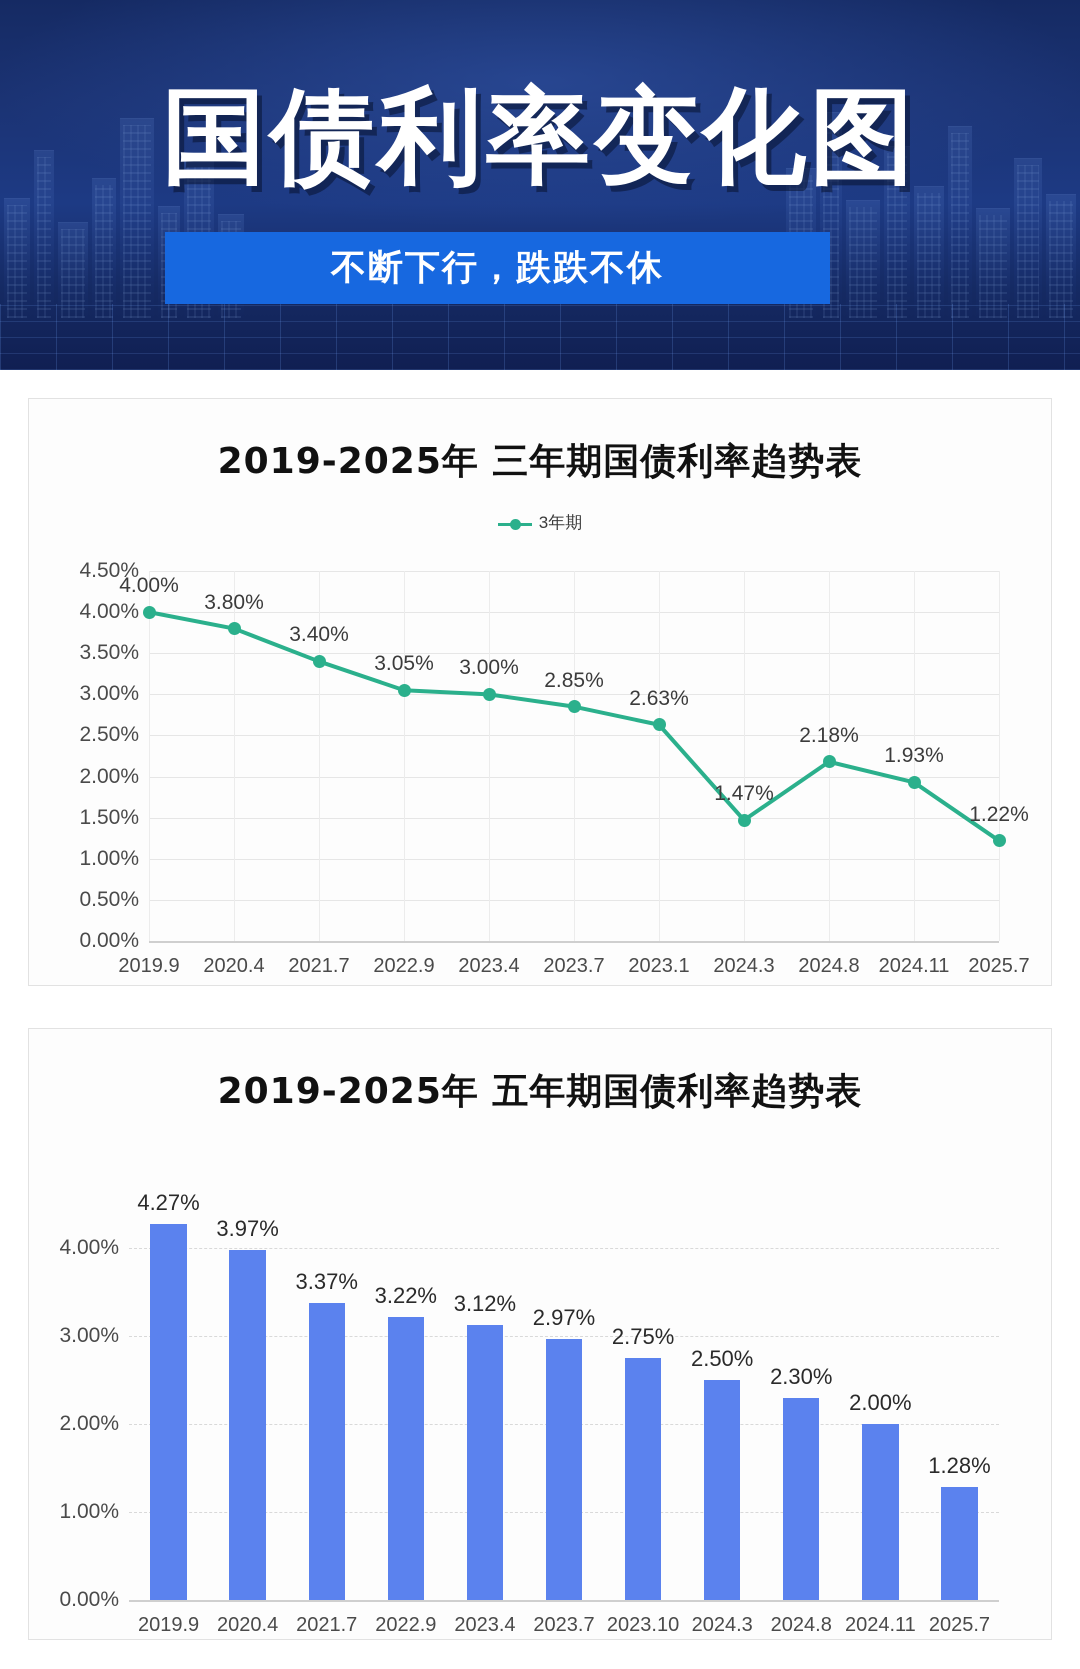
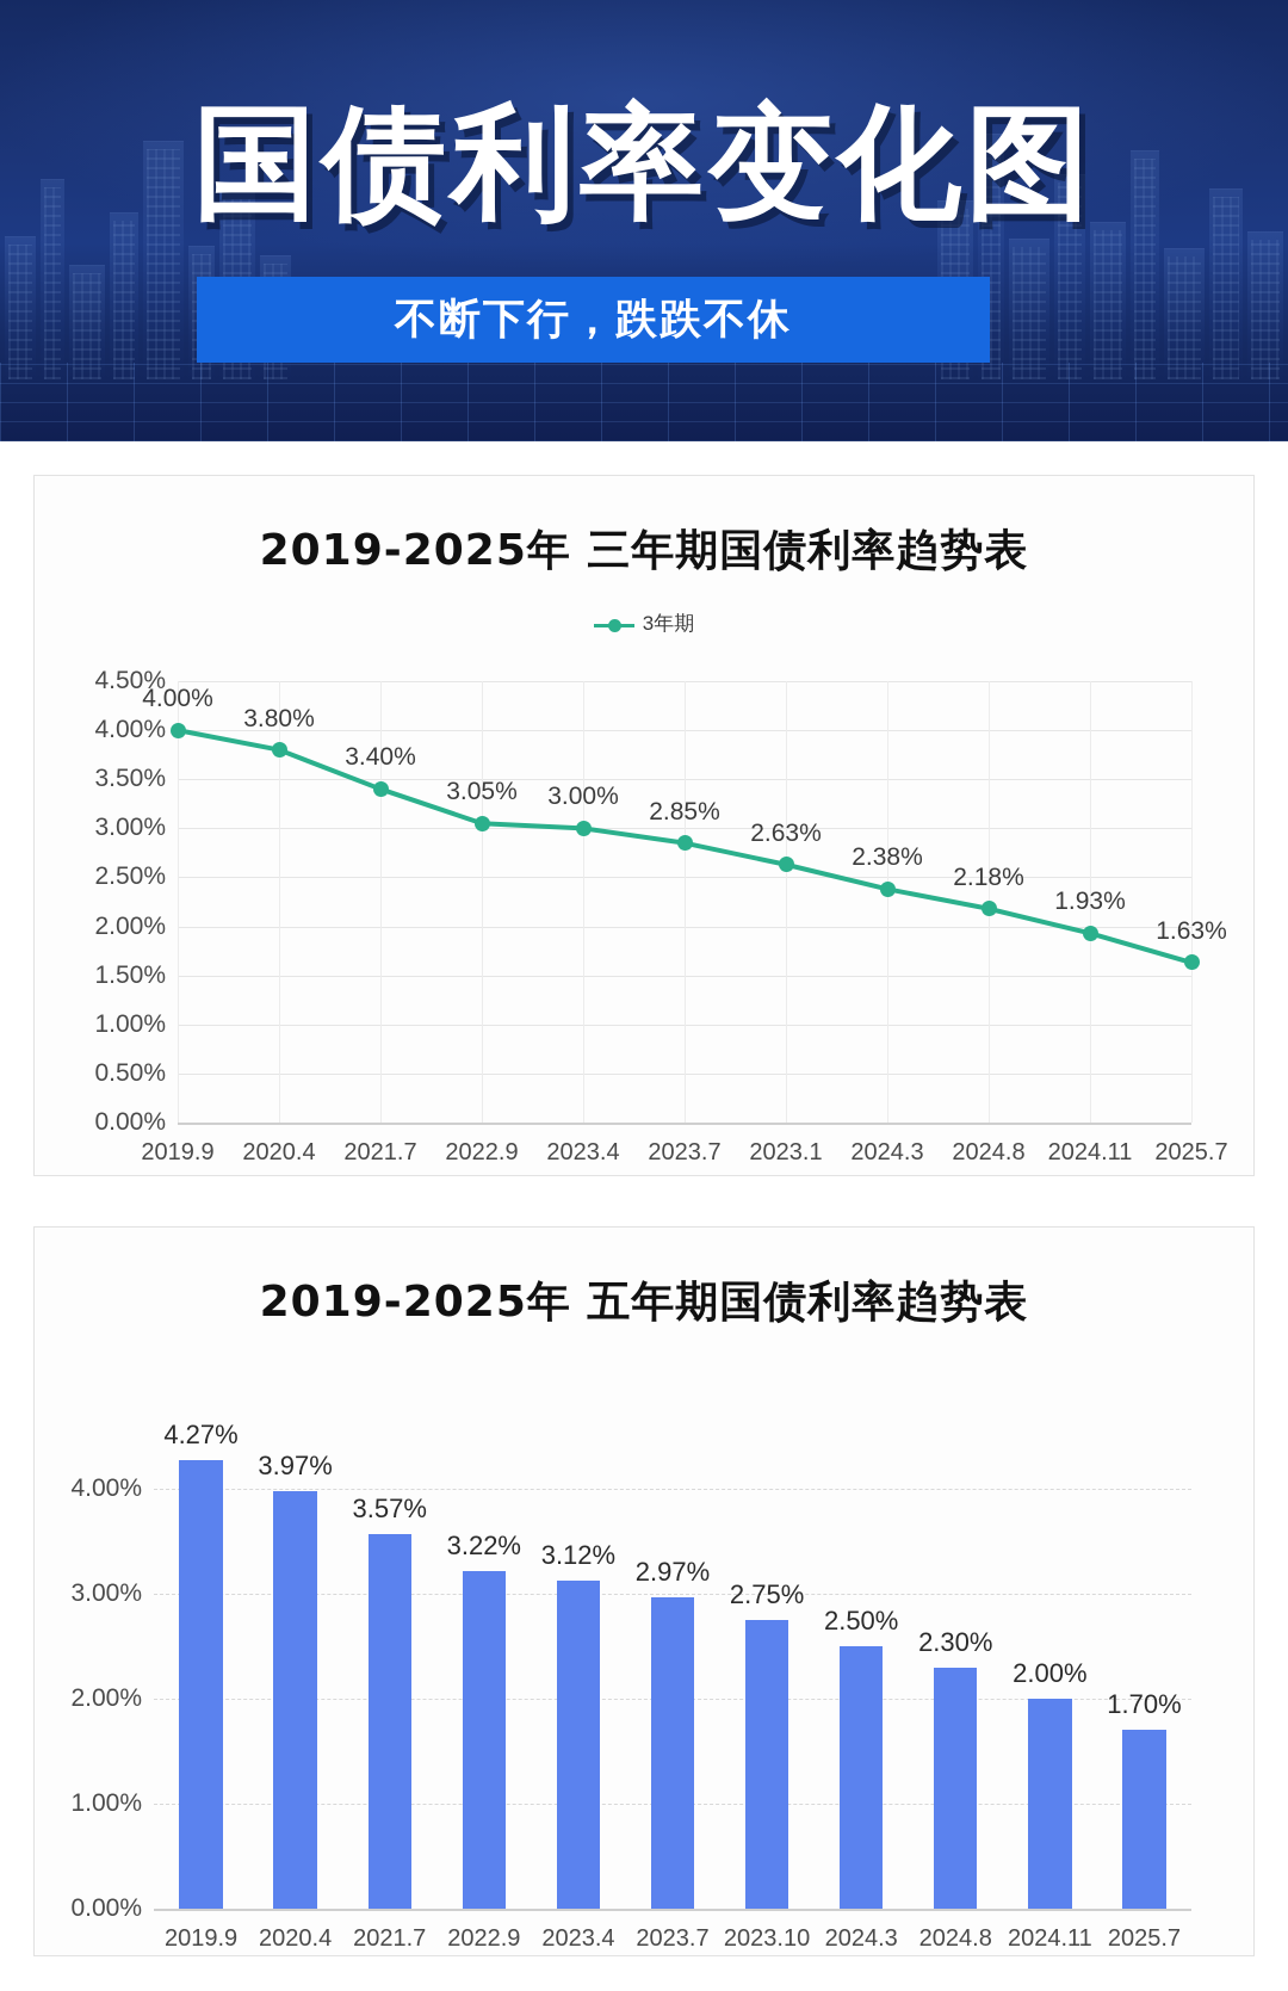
2019-2025年 三年期国债利率趋势表/2024.3: 1.47% -> 2.38%
2019-2025年 三年期国债利率趋势表/2025.7: 1.22% -> 1.63%
2019-2025年 五年期国债利率趋势表/2021.7: 3.37% -> 3.57%
2019-2025年 五年期国债利率趋势表/2025.7: 1.28% -> 1.70%
